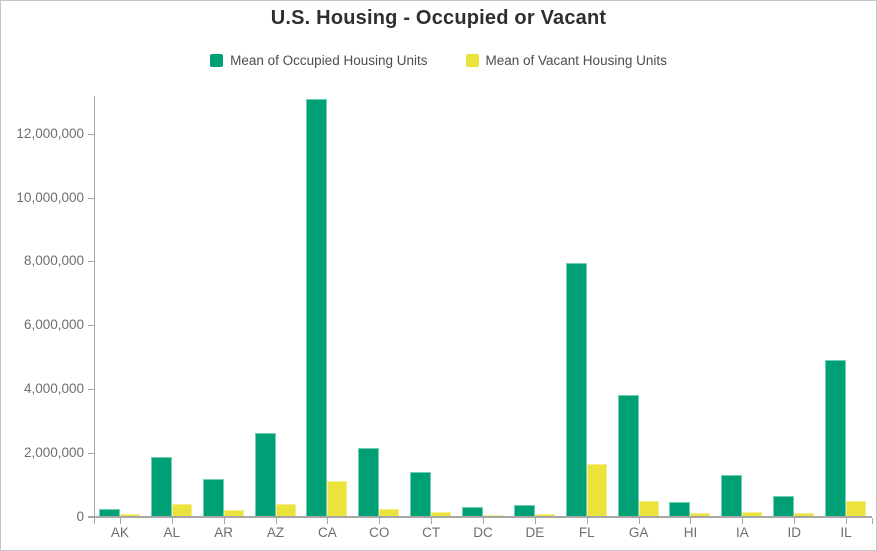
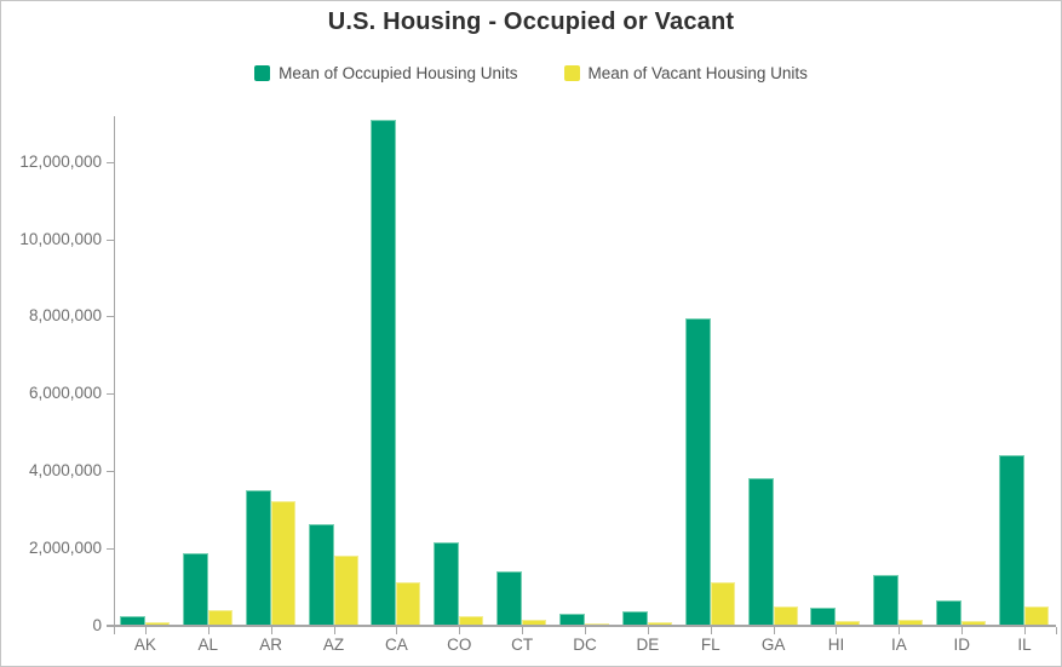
Mean of Occupied Housing Units/AR: 1200000 -> 3500000
Mean of Vacant Housing Units/AR: 200000 -> 3200000
Mean of Vacant Housing Units/AZ: 400000 -> 1800000
Mean of Vacant Housing Units/FL: 1600000 -> 1100000
Mean of Occupied Housing Units/IL: 4900000 -> 4400000
